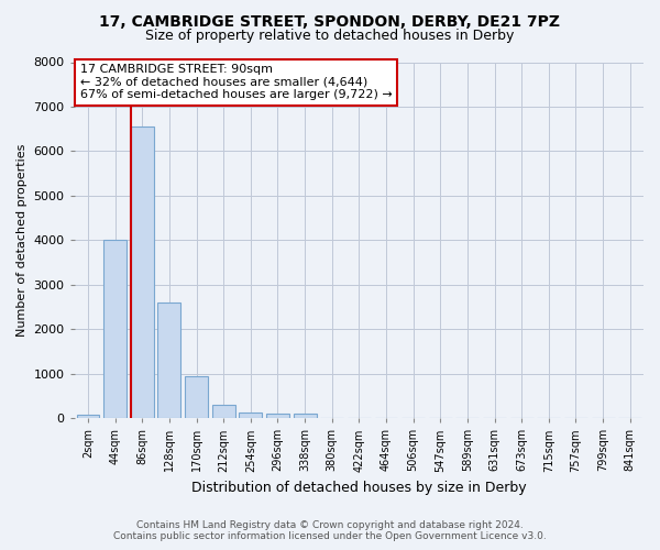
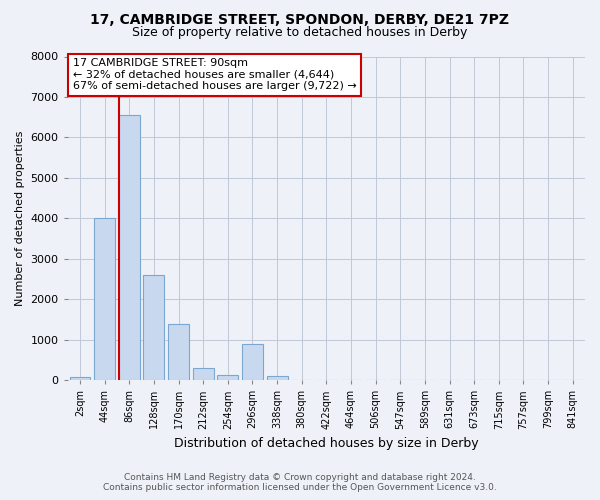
170sqm: 950 -> 1400
296sqm: 100 -> 900
